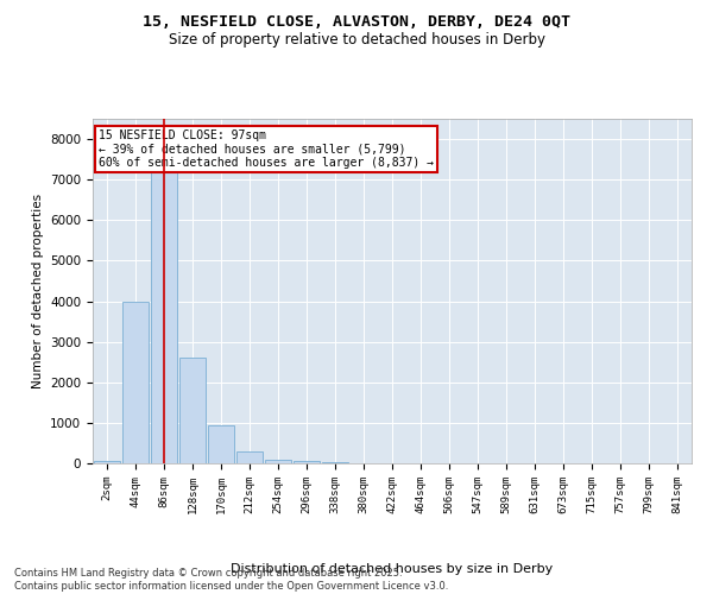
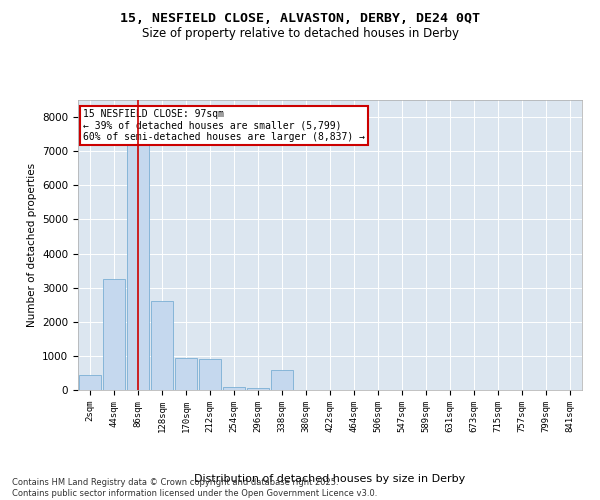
2sqm: 50 -> 450
44sqm: 4000 -> 3250
212sqm: 300 -> 900
338sqm: 20 -> 600
